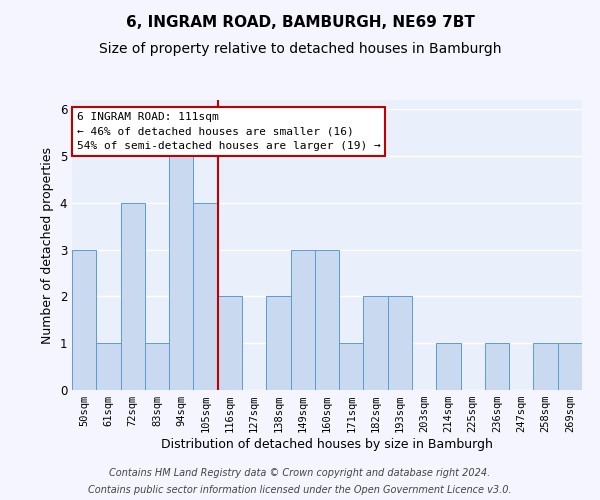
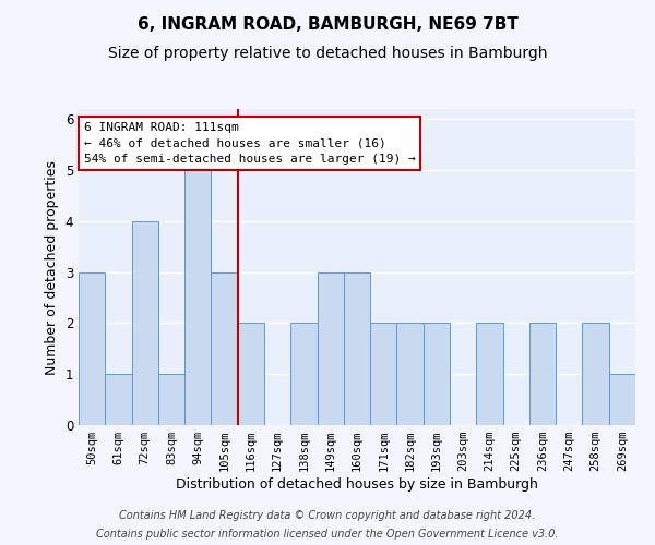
105sqm: 4 -> 3
171sqm: 1 -> 2
214sqm: 1 -> 2
236sqm: 1 -> 2
258sqm: 1 -> 2
